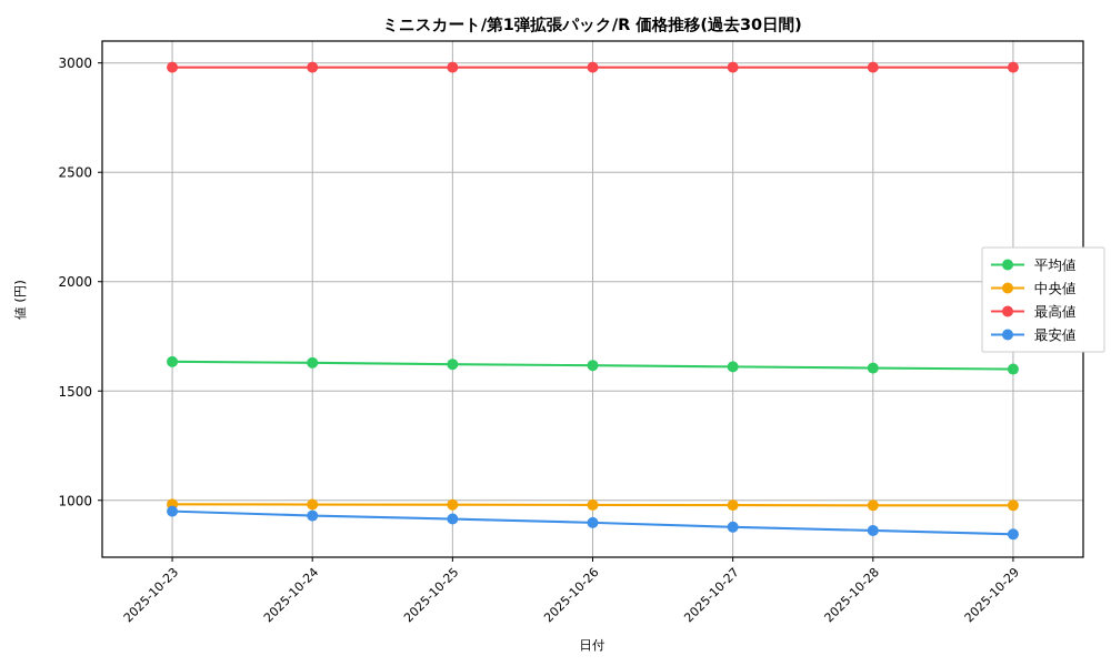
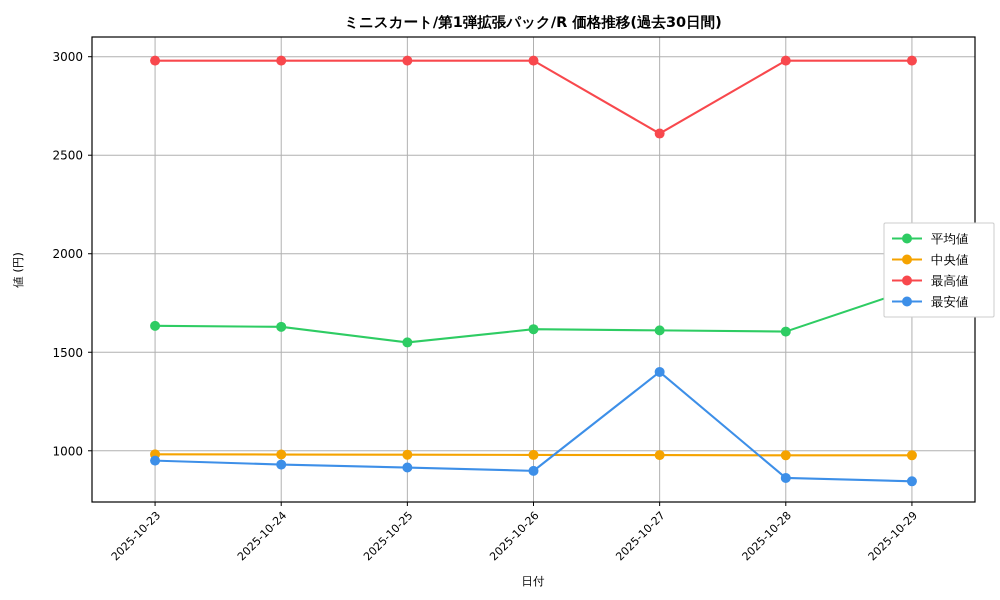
平均値/2025-10-25: 1620 -> 1550
最高値/2025-10-27: 2980 -> 2610
最安値/2025-10-27: 880 -> 1400
平均値/2025-10-29: 1600 -> 1820
